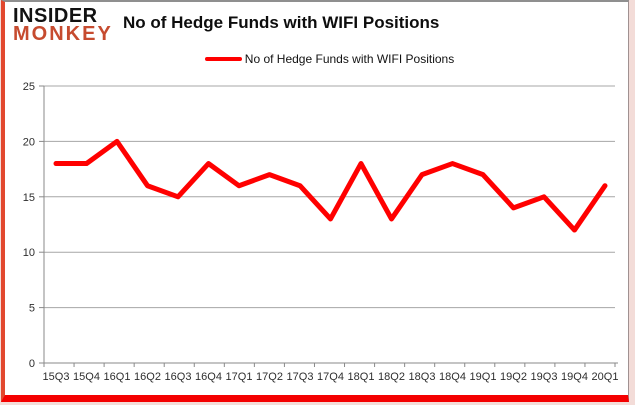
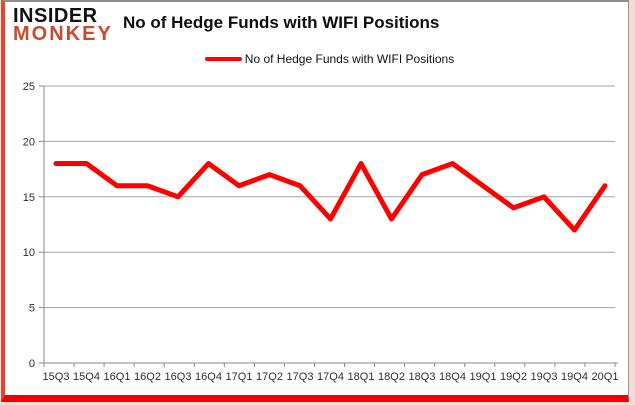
16Q1: 20 -> 16
19Q1: 17 -> 16
